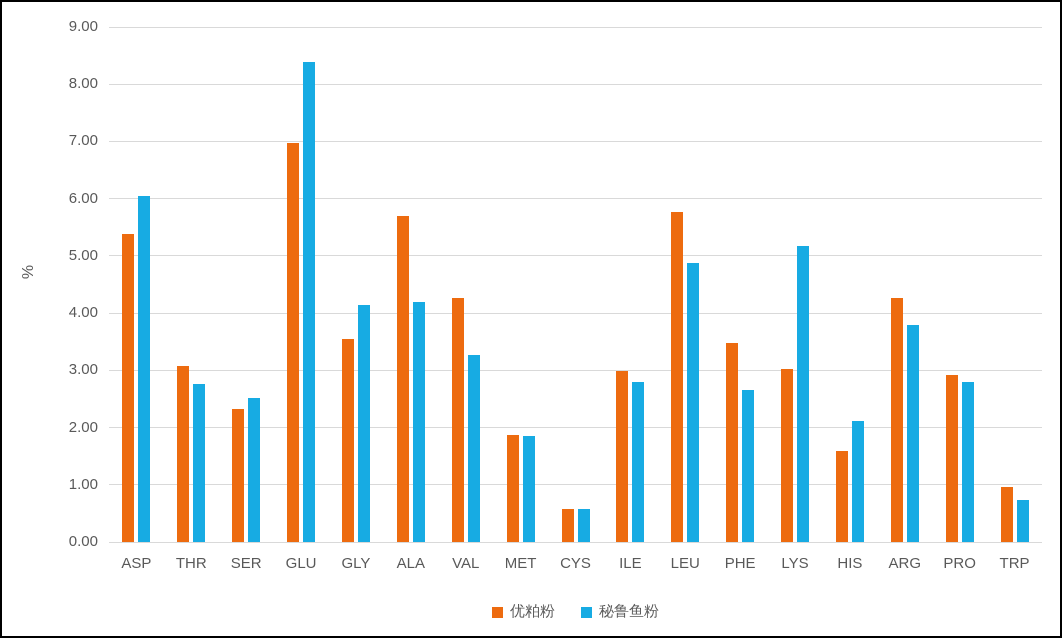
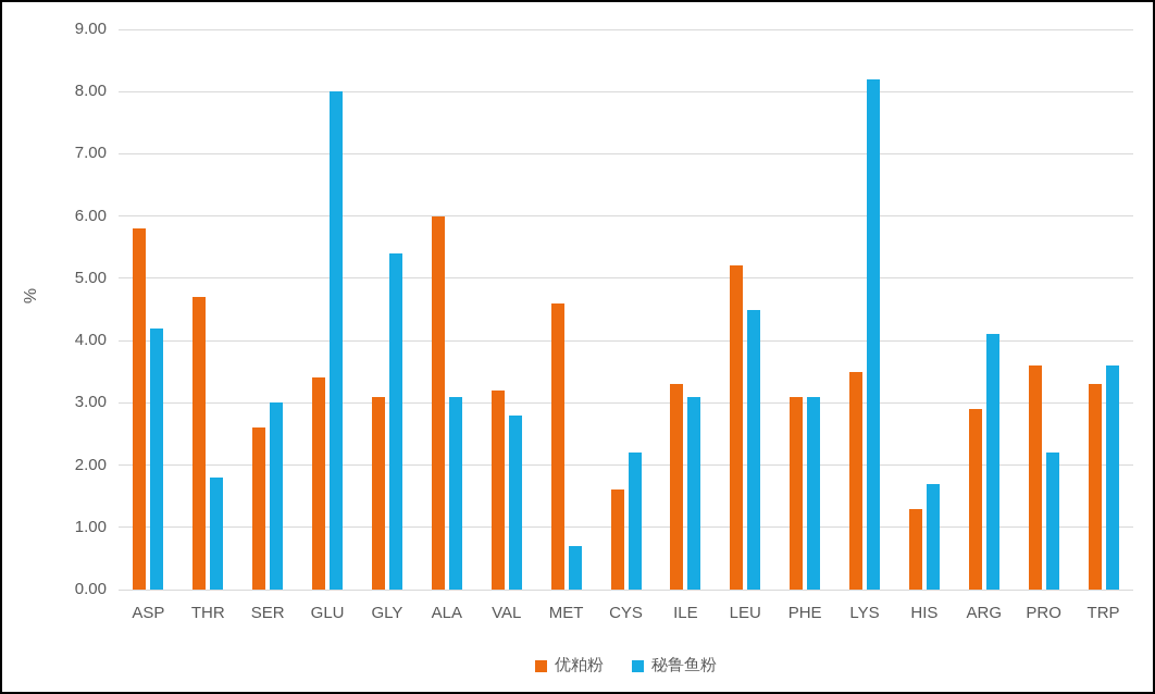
优粕粉/ASP: 5.4 -> 5.8
秘鲁鱼粉/ASP: 6.0 -> 4.2
优粕粉/THR: 3.1 -> 4.7
秘鲁鱼粉/THR: 2.8 -> 1.8
优粕粉/SER: 2.3 -> 2.6
秘鲁鱼粉/SER: 2.5 -> 3.0
优粕粉/GLU: 7.0 -> 3.4
秘鲁鱼粉/GLU: 8.4 -> 8.0
优粕粉/GLY: 3.5 -> 3.1
秘鲁鱼粉/GLY: 4.1 -> 5.4
优粕粉/ALA: 5.7 -> 6.0
秘鲁鱼粉/ALA: 4.2 -> 3.1
优粕粉/VAL: 4.3 -> 3.2
秘鲁鱼粉/VAL: 3.3 -> 2.8
优粕粉/MET: 1.9 -> 4.6
秘鲁鱼粉/MET: 1.9 -> 0.7
优粕粉/CYS: 0.6 -> 1.6
秘鲁鱼粉/CYS: 0.6 -> 2.2
优粕粉/ILE: 3.0 -> 3.3
秘鲁鱼粉/ILE: 2.8 -> 3.1
优粕粉/LEU: 5.8 -> 5.2
秘鲁鱼粉/LEU: 4.9 -> 4.5
优粕粉/PHE: 3.5 -> 3.1
秘鲁鱼粉/PHE: 2.7 -> 3.1
优粕粉/LYS: 3.0 -> 3.5
秘鲁鱼粉/LYS: 5.2 -> 8.2
优粕粉/HIS: 1.6 -> 1.3
秘鲁鱼粉/HIS: 2.1 -> 1.7
优粕粉/ARG: 4.3 -> 2.9
秘鲁鱼粉/ARG: 3.8 -> 4.1
优粕粉/PRO: 2.9 -> 3.6
秘鲁鱼粉/PRO: 2.8 -> 2.2
优粕粉/TRP: 1.0 -> 3.3
秘鲁鱼粉/TRP: 0.7 -> 3.6
